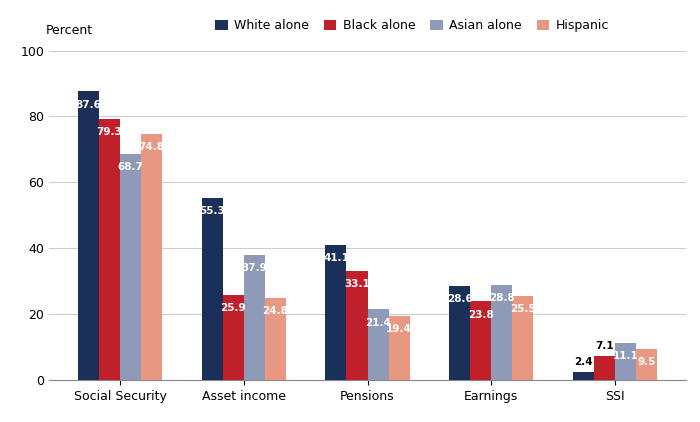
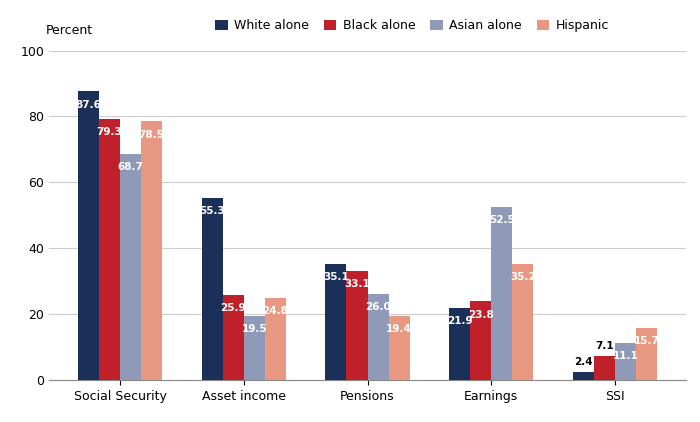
Hispanic/Social Security: 74.8 -> 78.5
Asian alone/Asset income: 37.9 -> 19.5
White alone/Pensions: 41.1 -> 35.1
Asian alone/Pensions: 21.4 -> 26.0
White alone/Earnings: 28.6 -> 21.9
Asian alone/Earnings: 28.8 -> 52.5
Hispanic/Earnings: 25.5 -> 35.2
Hispanic/SSI: 9.5 -> 15.7
